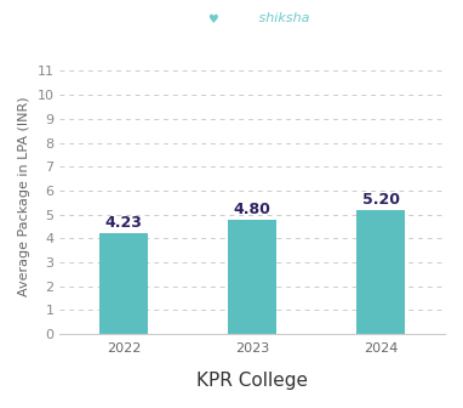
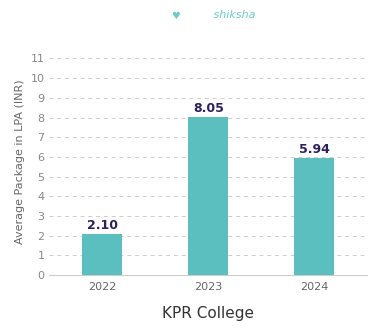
2022: 4.23 -> 2.10
2023: 4.80 -> 8.05
2024: 5.20 -> 5.94
